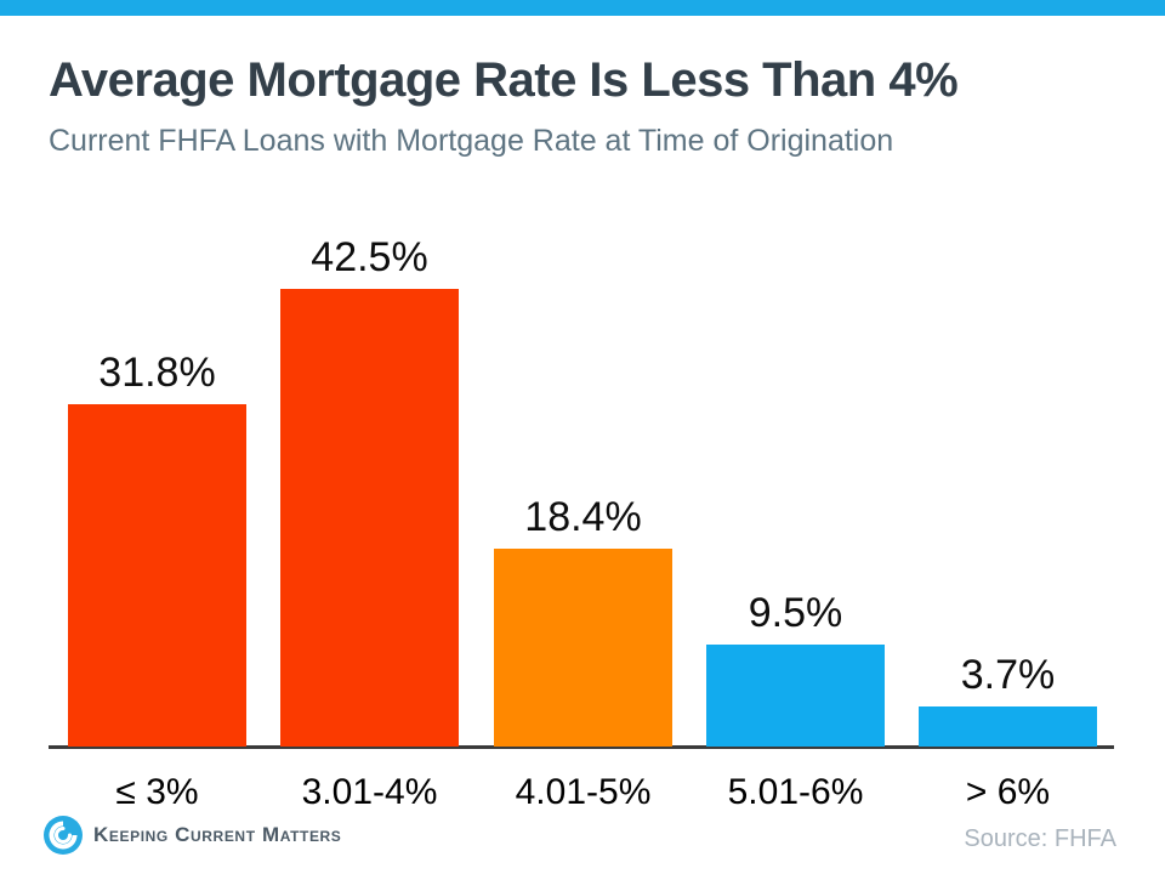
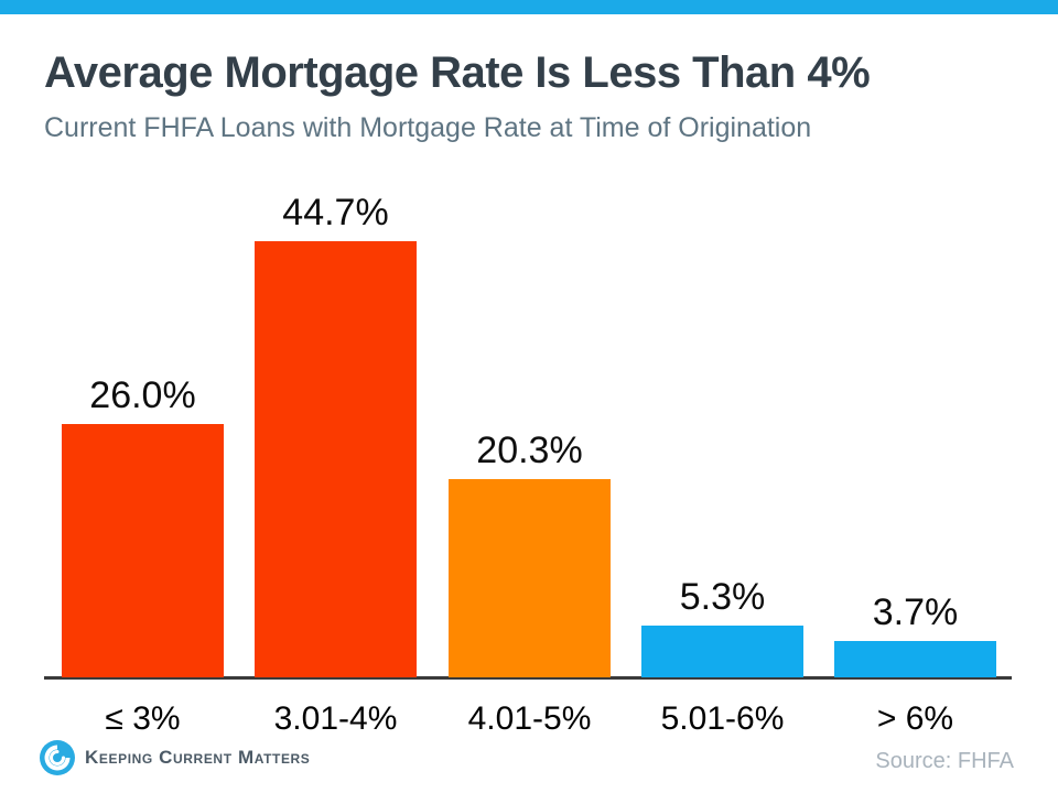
≤ 3%: 31.8% -> 26.0%
3.01-4%: 42.5% -> 44.7%
4.01-5%: 18.4% -> 20.3%
5.01-6%: 9.5% -> 5.3%
